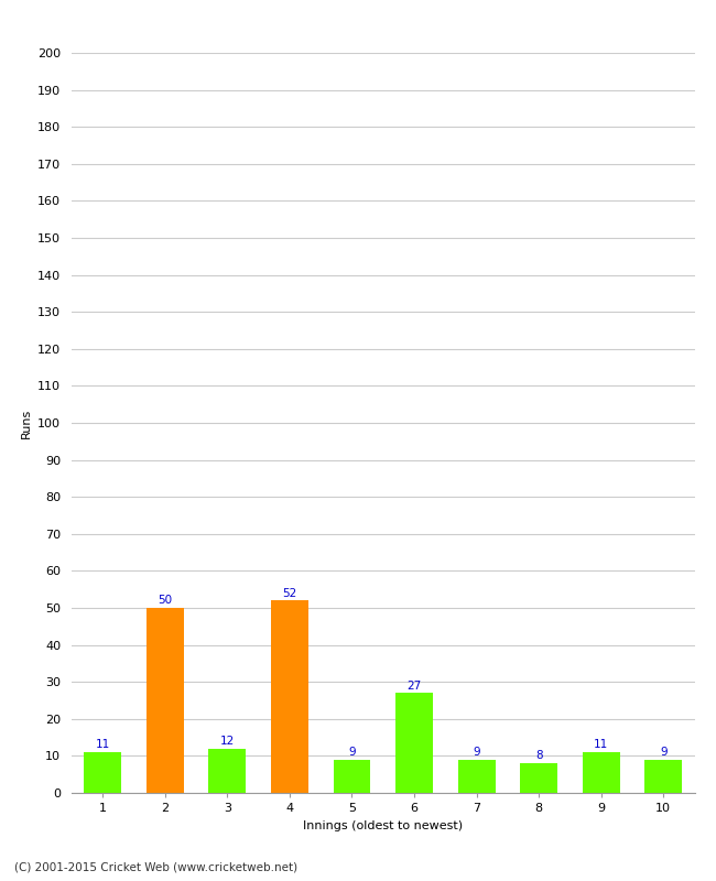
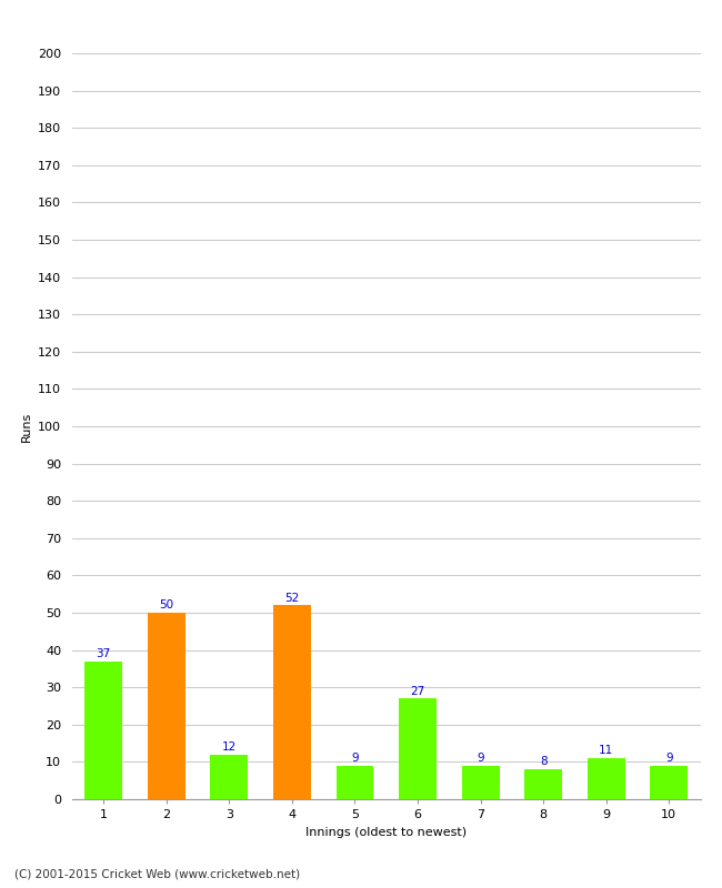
1: 11 -> 37
